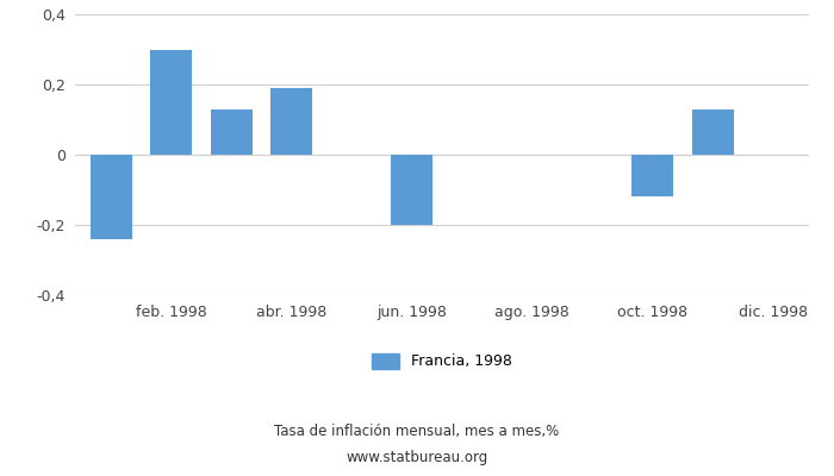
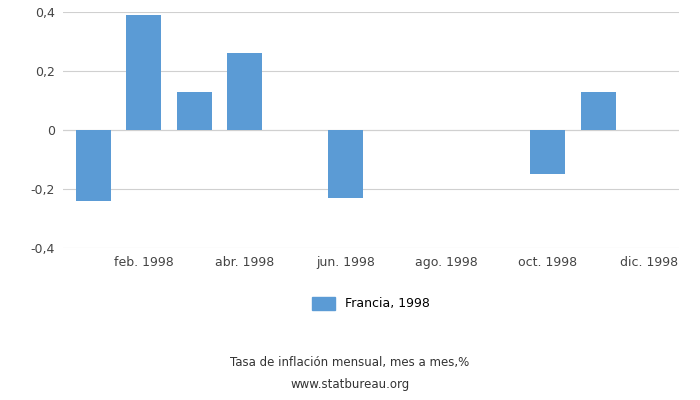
feb. 1998: 0,30 -> 0,39
abr. 1998: 0,19 -> 0,26
jun. 1998: -0,20 -> -0,23
oct. 1998: -0,12 -> -0,15
